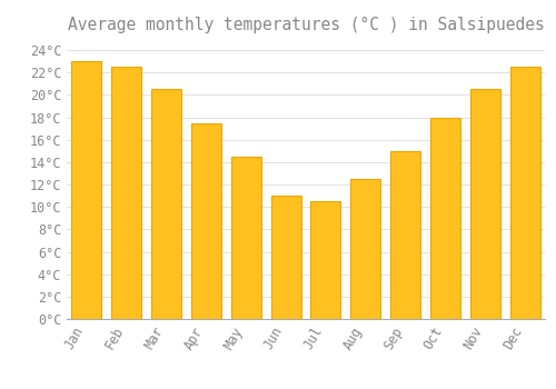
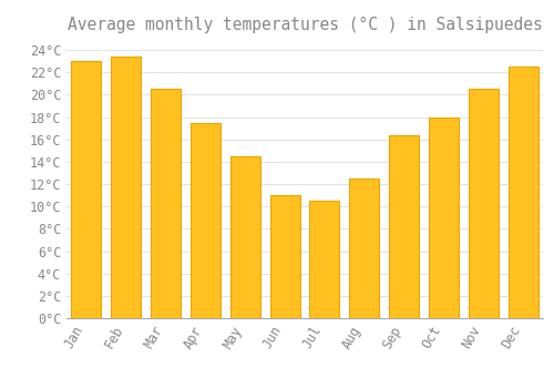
Feb: 22.5°C -> 23.4°C
Sep: 15.0°C -> 16.4°C
